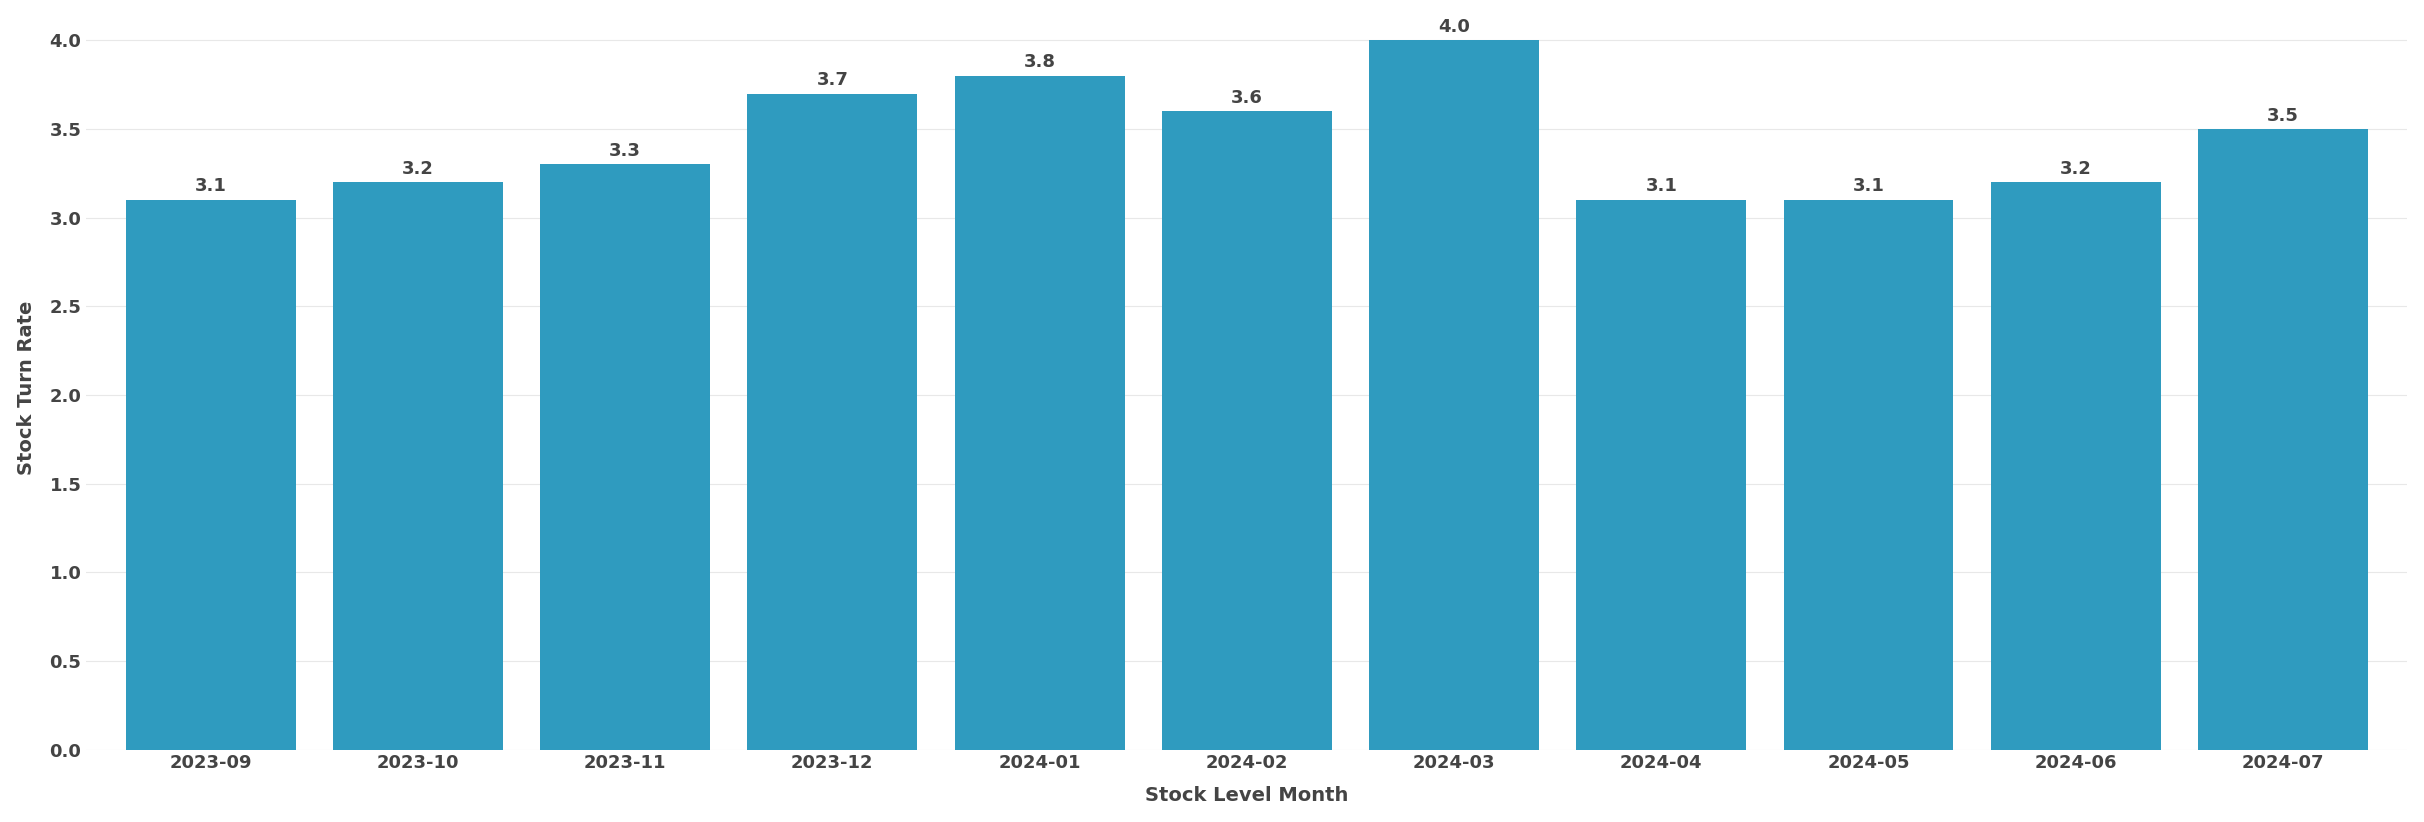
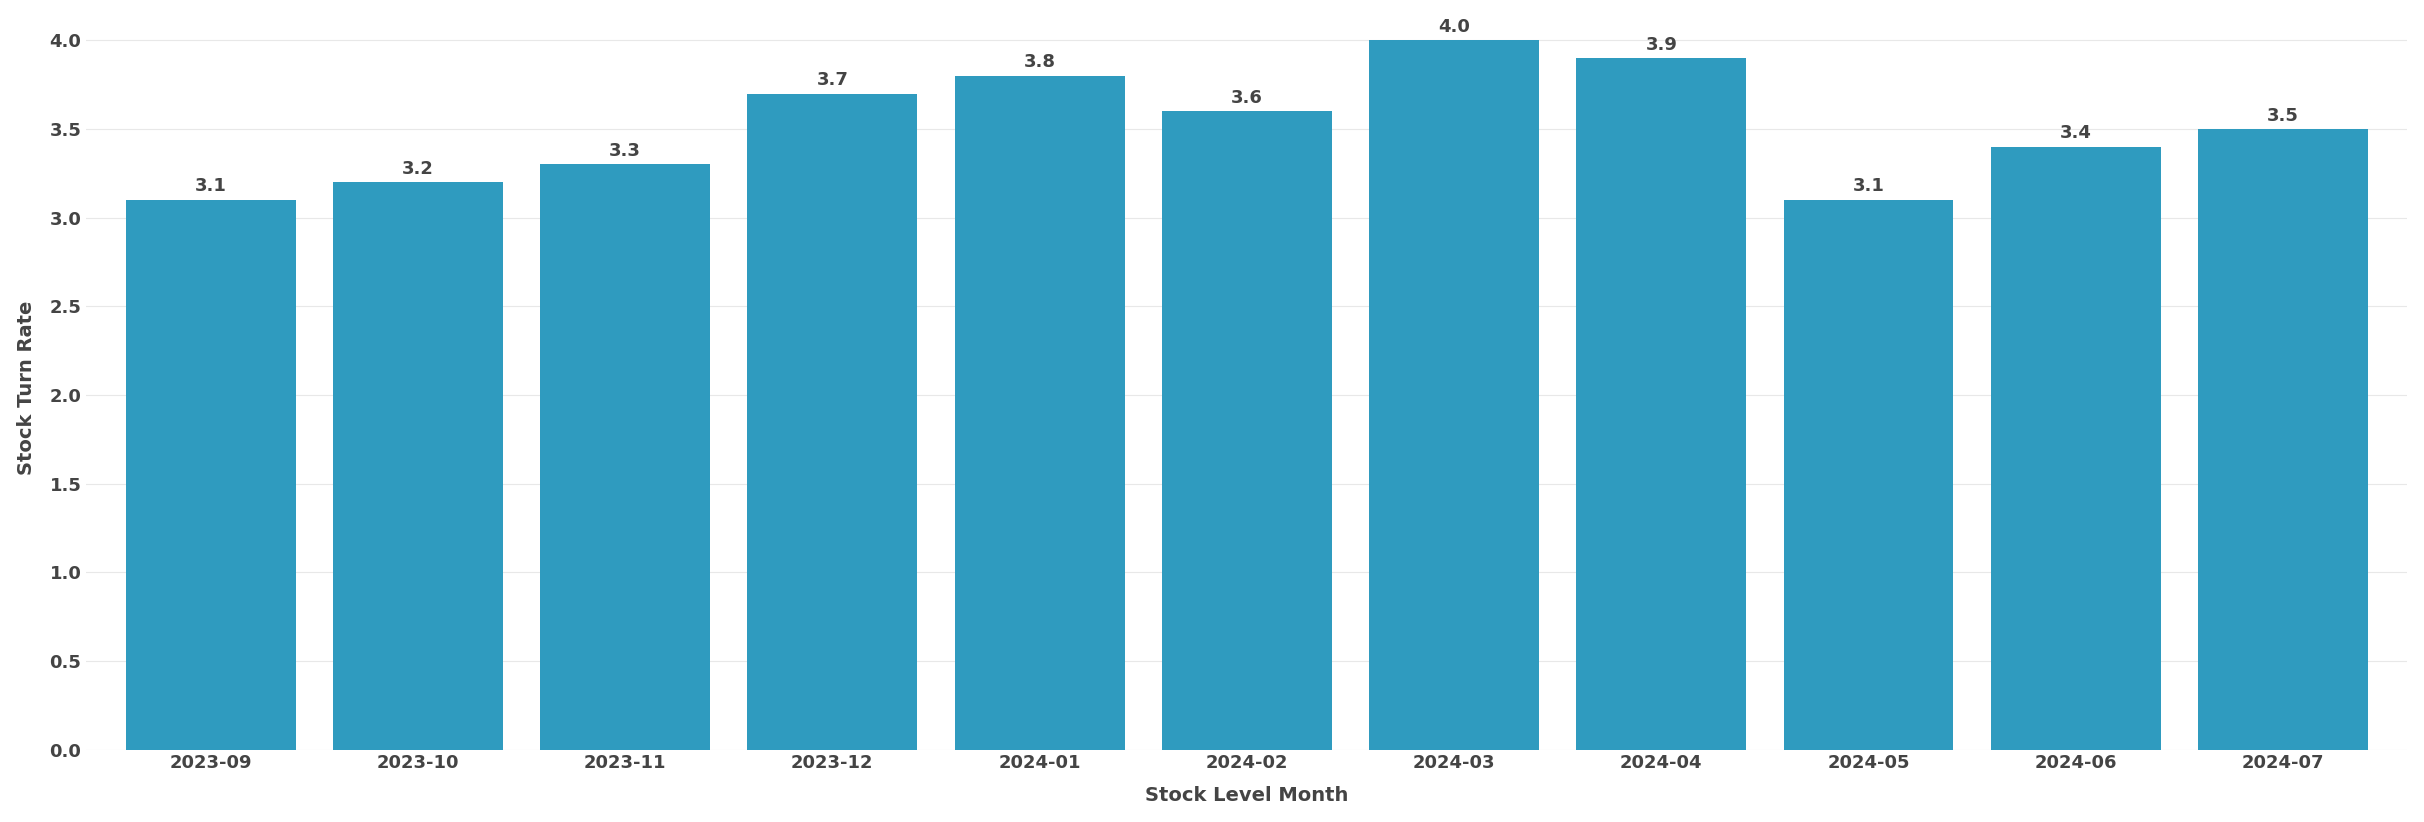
2024-04: 3.1 -> 3.9
2024-06: 3.2 -> 3.4
